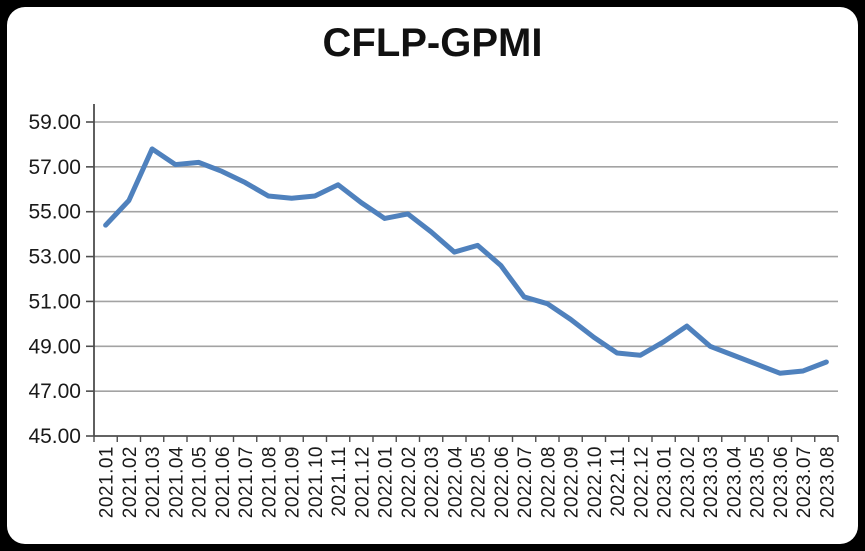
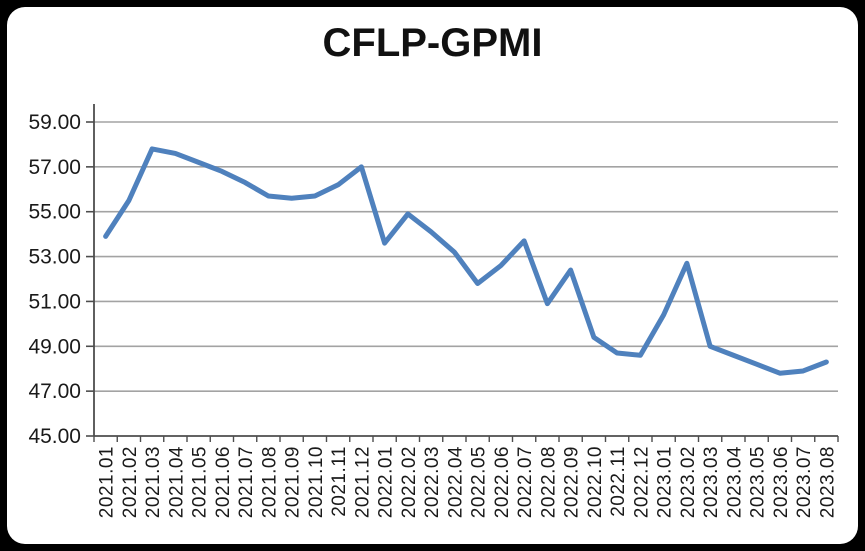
2021.01: 54.4 -> 53.9
2021.04: 57.1 -> 57.6
2021.12: 55.4 -> 57.0
2022.01: 54.7 -> 53.6
2022.05: 53.5 -> 51.8
2022.07: 51.2 -> 53.7
2022.09: 50.2 -> 52.4
2023.01: 49.2 -> 50.4
2023.02: 49.9 -> 52.7
